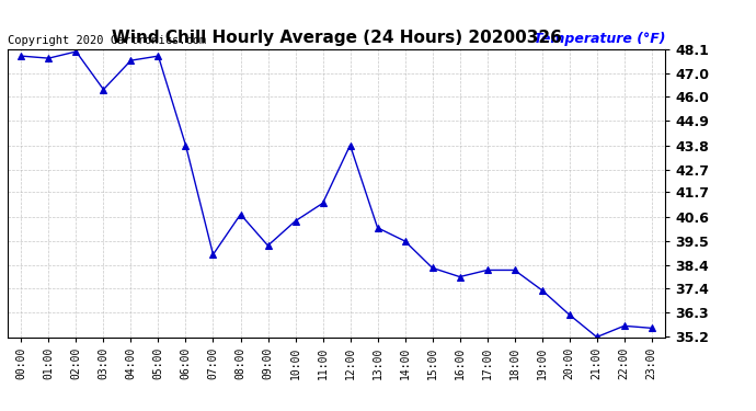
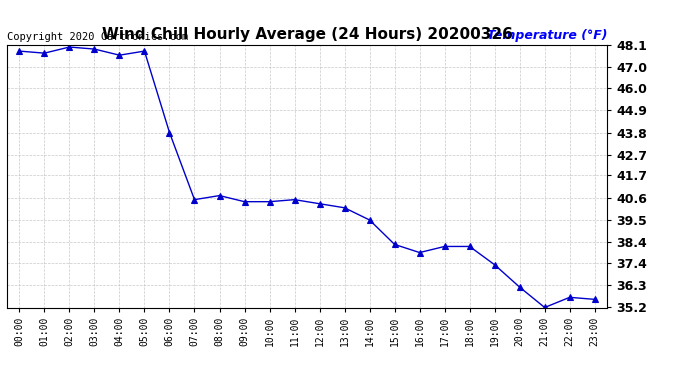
03:00: 46.3 -> 47.9
07:00: 38.9 -> 40.5
09:00: 39.3 -> 40.4
11:00: 41.2 -> 40.5
12:00: 43.8 -> 40.3
